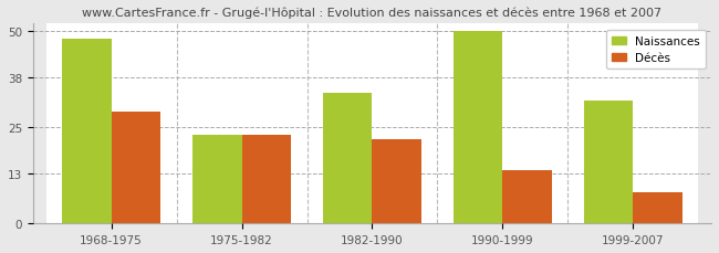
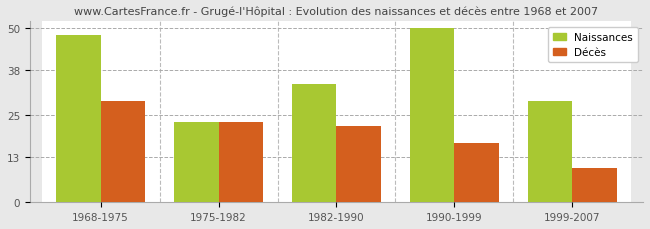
Décès/1990-1999: 14 -> 17
Naissances/1999-2007: 32 -> 29
Décès/1999-2007: 8 -> 10
